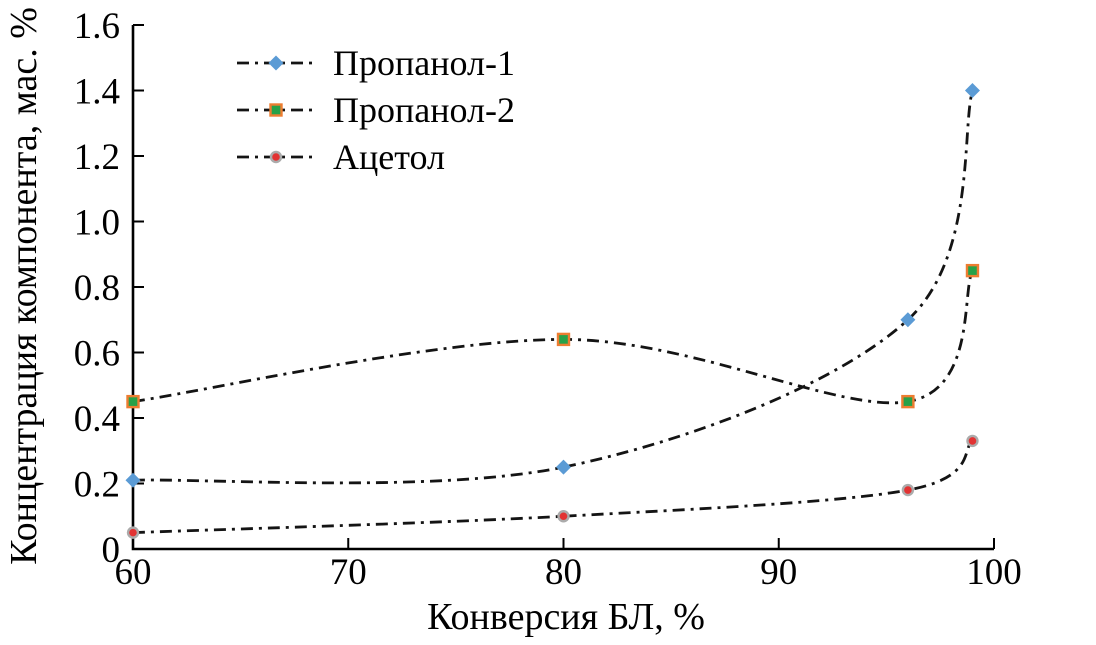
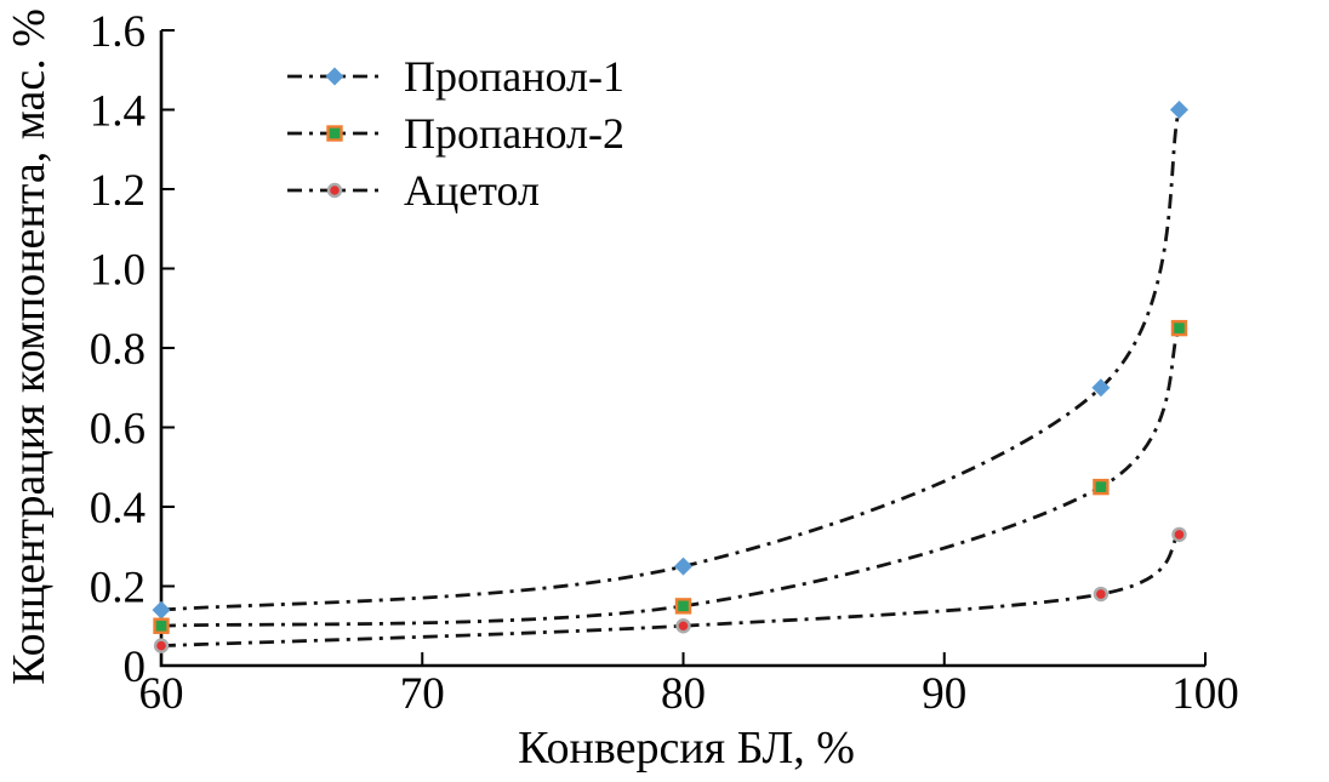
Пропанол-1/60: 0.21 -> 0.14
Пропанол-2/60: 0.45 -> 0.10
Пропанол-2/80: 0.64 -> 0.15
